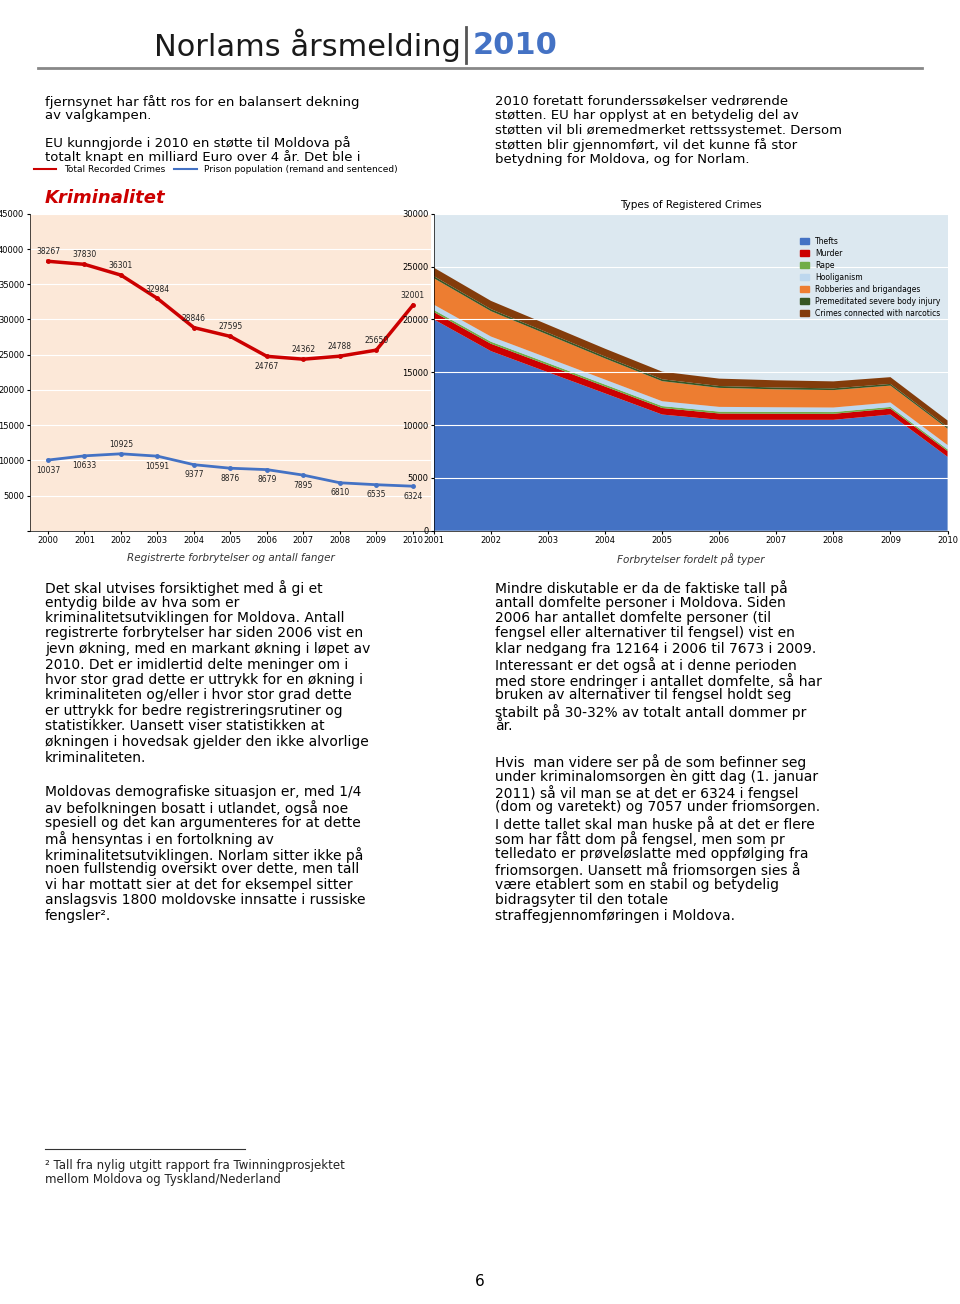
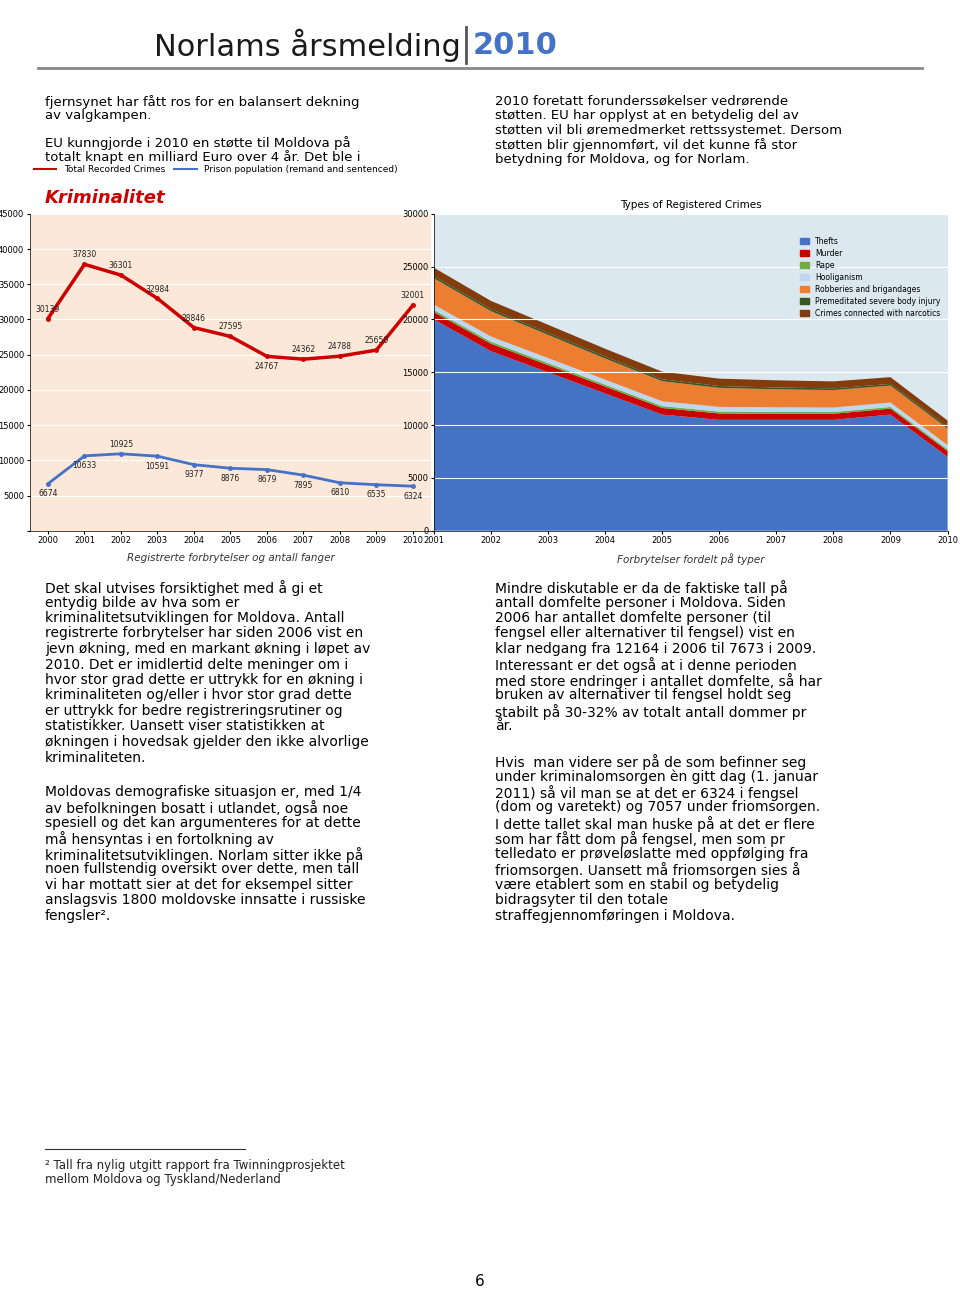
Total Recorded Crimes/2000: 38267 -> 30139
Prison population (remand and sentenced)/2000: 10037 -> 6674
